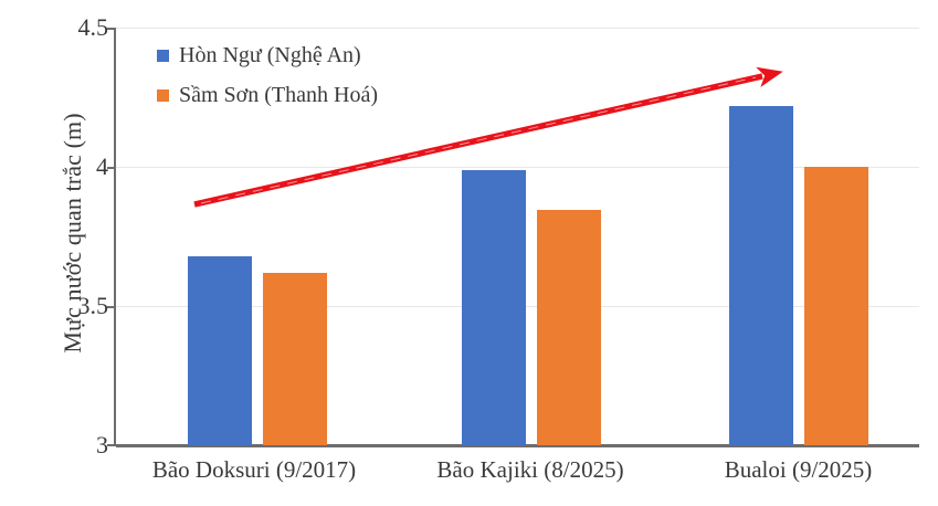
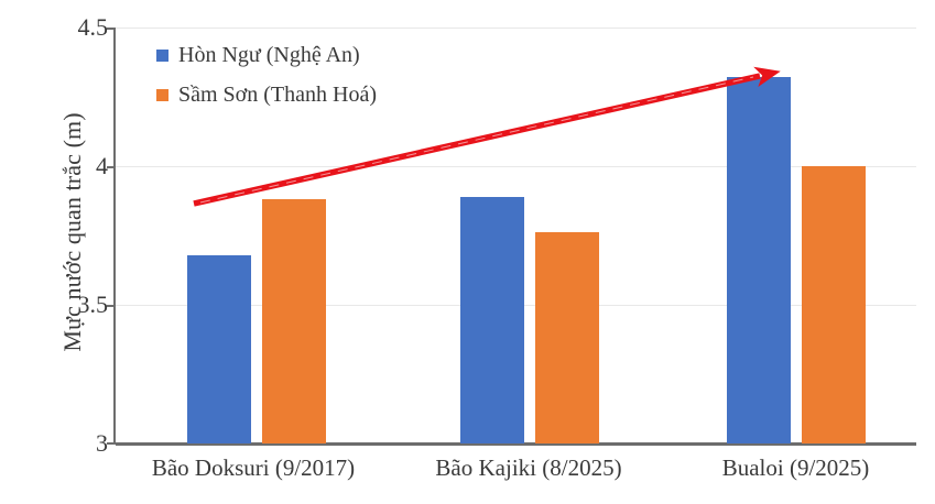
Sầm Sơn (Thanh Hoá)/Bão Doksuri (9/2017): 3.62 -> 3.88
Hòn Ngư (Nghệ An)/Bão Kajiki (8/2025): 3.99 -> 3.89
Sầm Sơn (Thanh Hoá)/Bão Kajiki (8/2025): 3.85 -> 3.76
Hòn Ngư (Nghệ An)/Bualoi (9/2025): 4.22 -> 4.32
